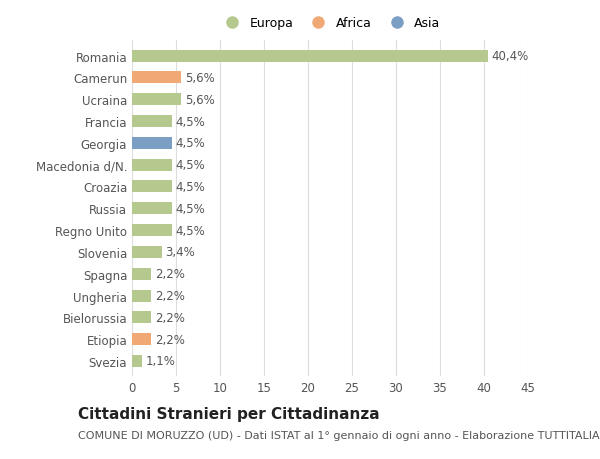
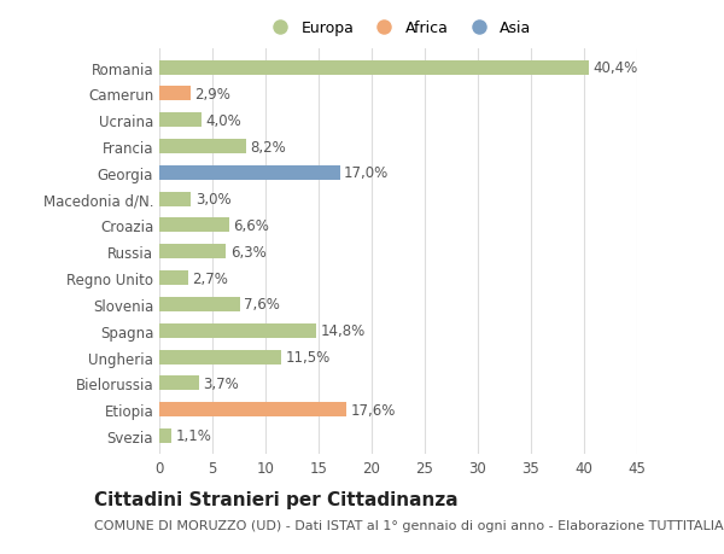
Camerun: 5,6% -> 2,9%
Ucraina: 5,6% -> 4,0%
Francia: 4,5% -> 8,2%
Georgia: 4,5% -> 17,0%
Macedonia d/N.: 4,5% -> 3,0%
Croazia: 4,5% -> 6,6%
Russia: 4,5% -> 6,3%
Regno Unito: 4,5% -> 2,7%
Slovenia: 3,4% -> 7,6%
Spagna: 2,2% -> 14,8%
Ungheria: 2,2% -> 11,5%
Bielorussia: 2,2% -> 3,7%
Etiopia: 2,2% -> 17,6%
